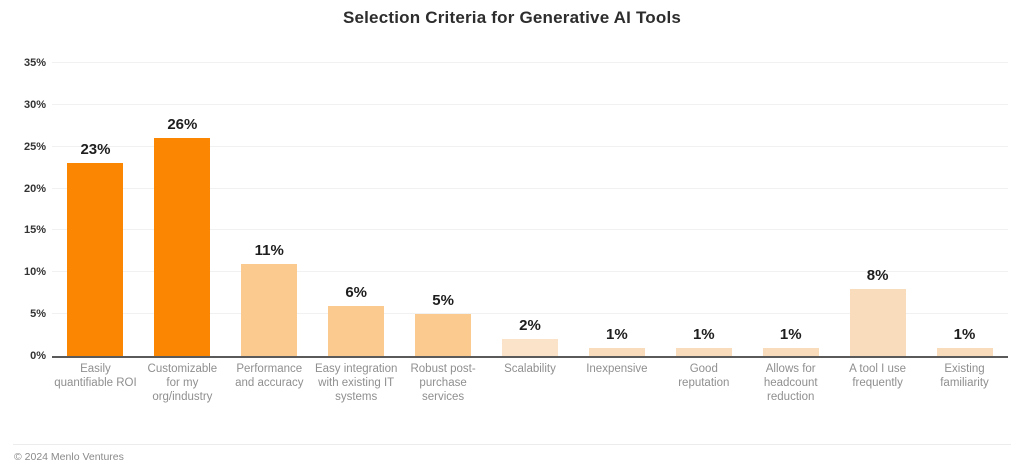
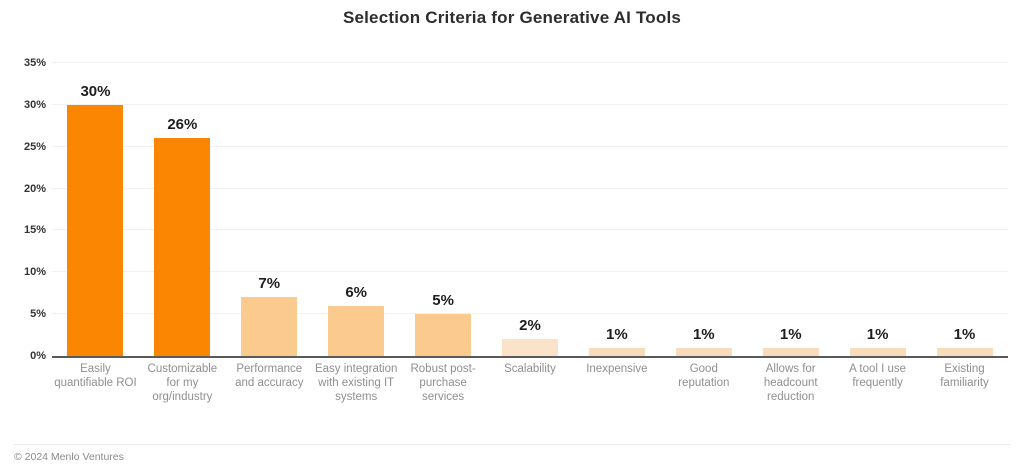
Easily quantifiable ROI: 23% -> 30%
Performance and accuracy: 11% -> 7%
A tool I use frequently: 8% -> 1%
